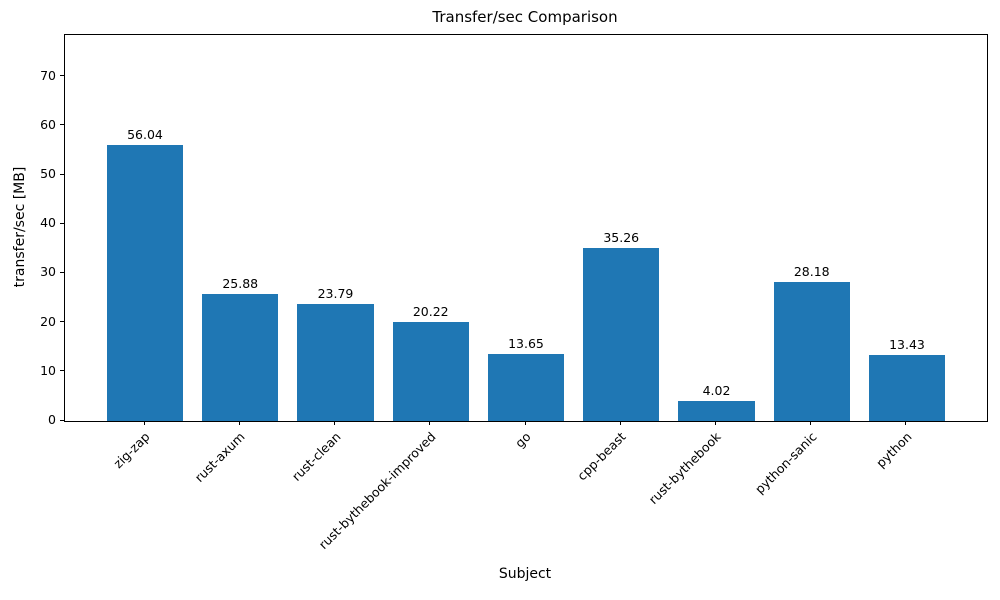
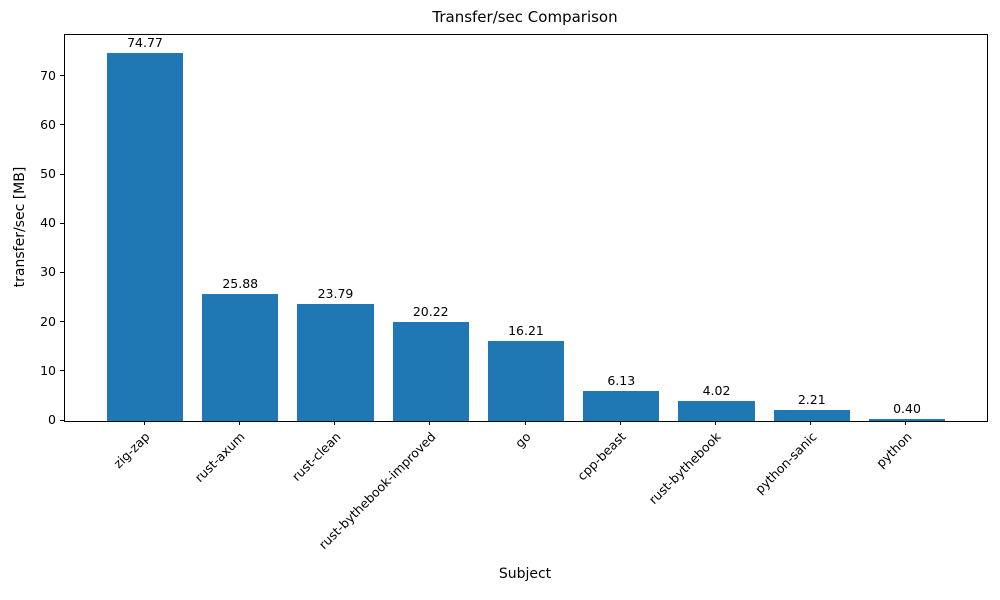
zig-zap: 56.04 -> 74.77
go: 13.65 -> 16.21
cpp-beast: 35.26 -> 6.13
python-sanic: 28.18 -> 2.21
python: 13.43 -> 0.40
